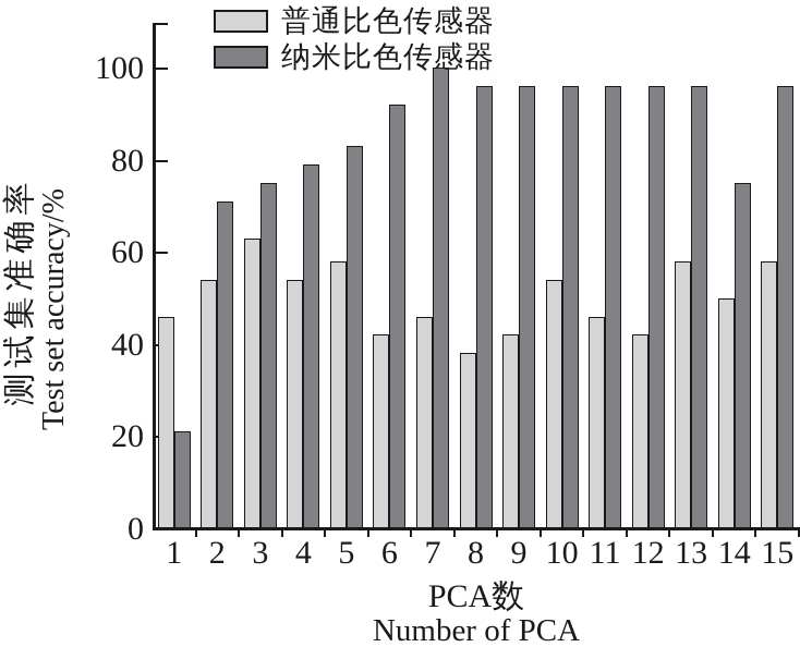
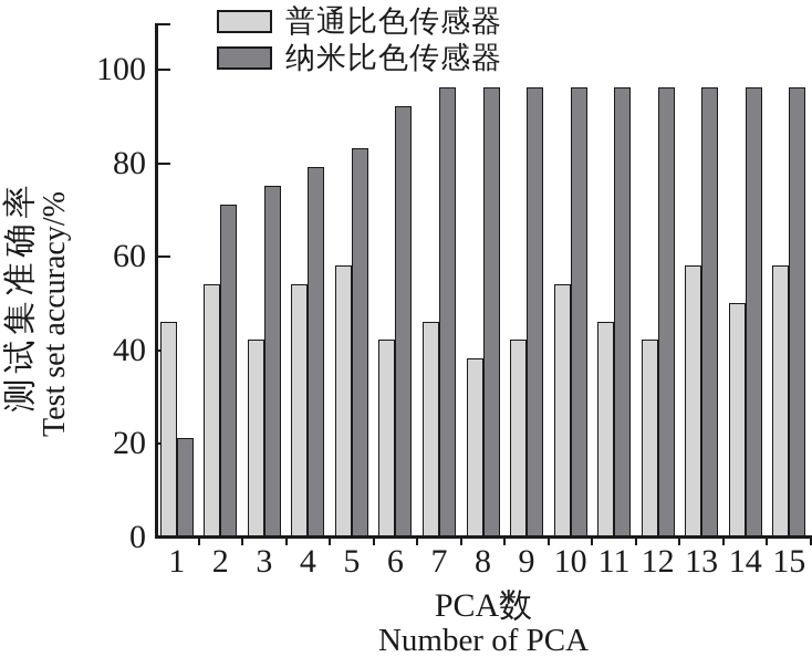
普通比色传感器/3: 63 -> 42
纳米比色传感器/7: 100 -> 96
纳米比色传感器/14: 75 -> 96
